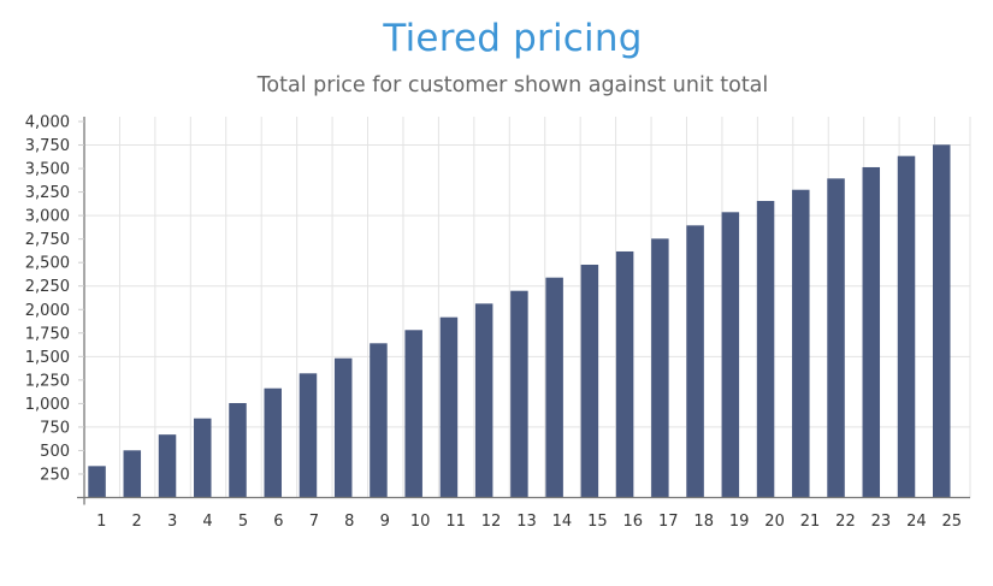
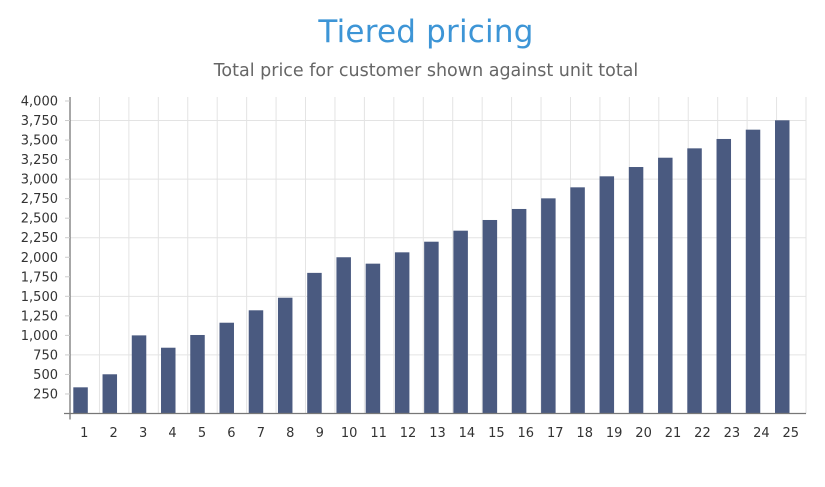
3: 700 -> 1000
9: 1600 -> 1800
10: 1800 -> 2000
